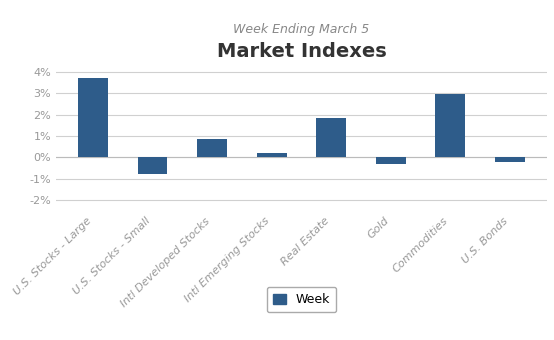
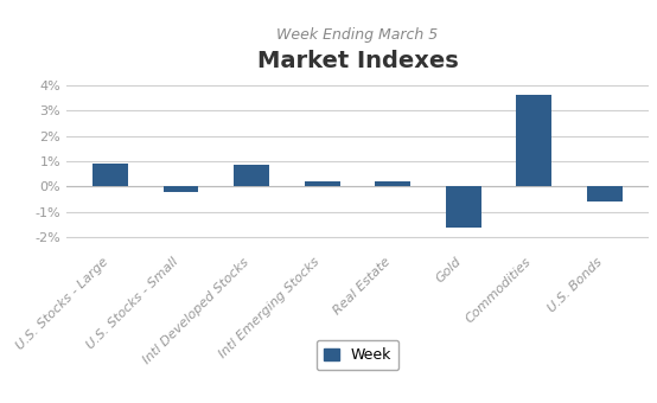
U.S. Stocks - Large: 3.70% -> 0.90%
U.S. Stocks - Small: -0.80% -> -0.20%
Real Estate: 1.85% -> 0.22%
Gold: -0.30% -> -1.60%
Commodities: 2.95% -> 3.60%
U.S. Bonds: -0.20% -> -0.60%
